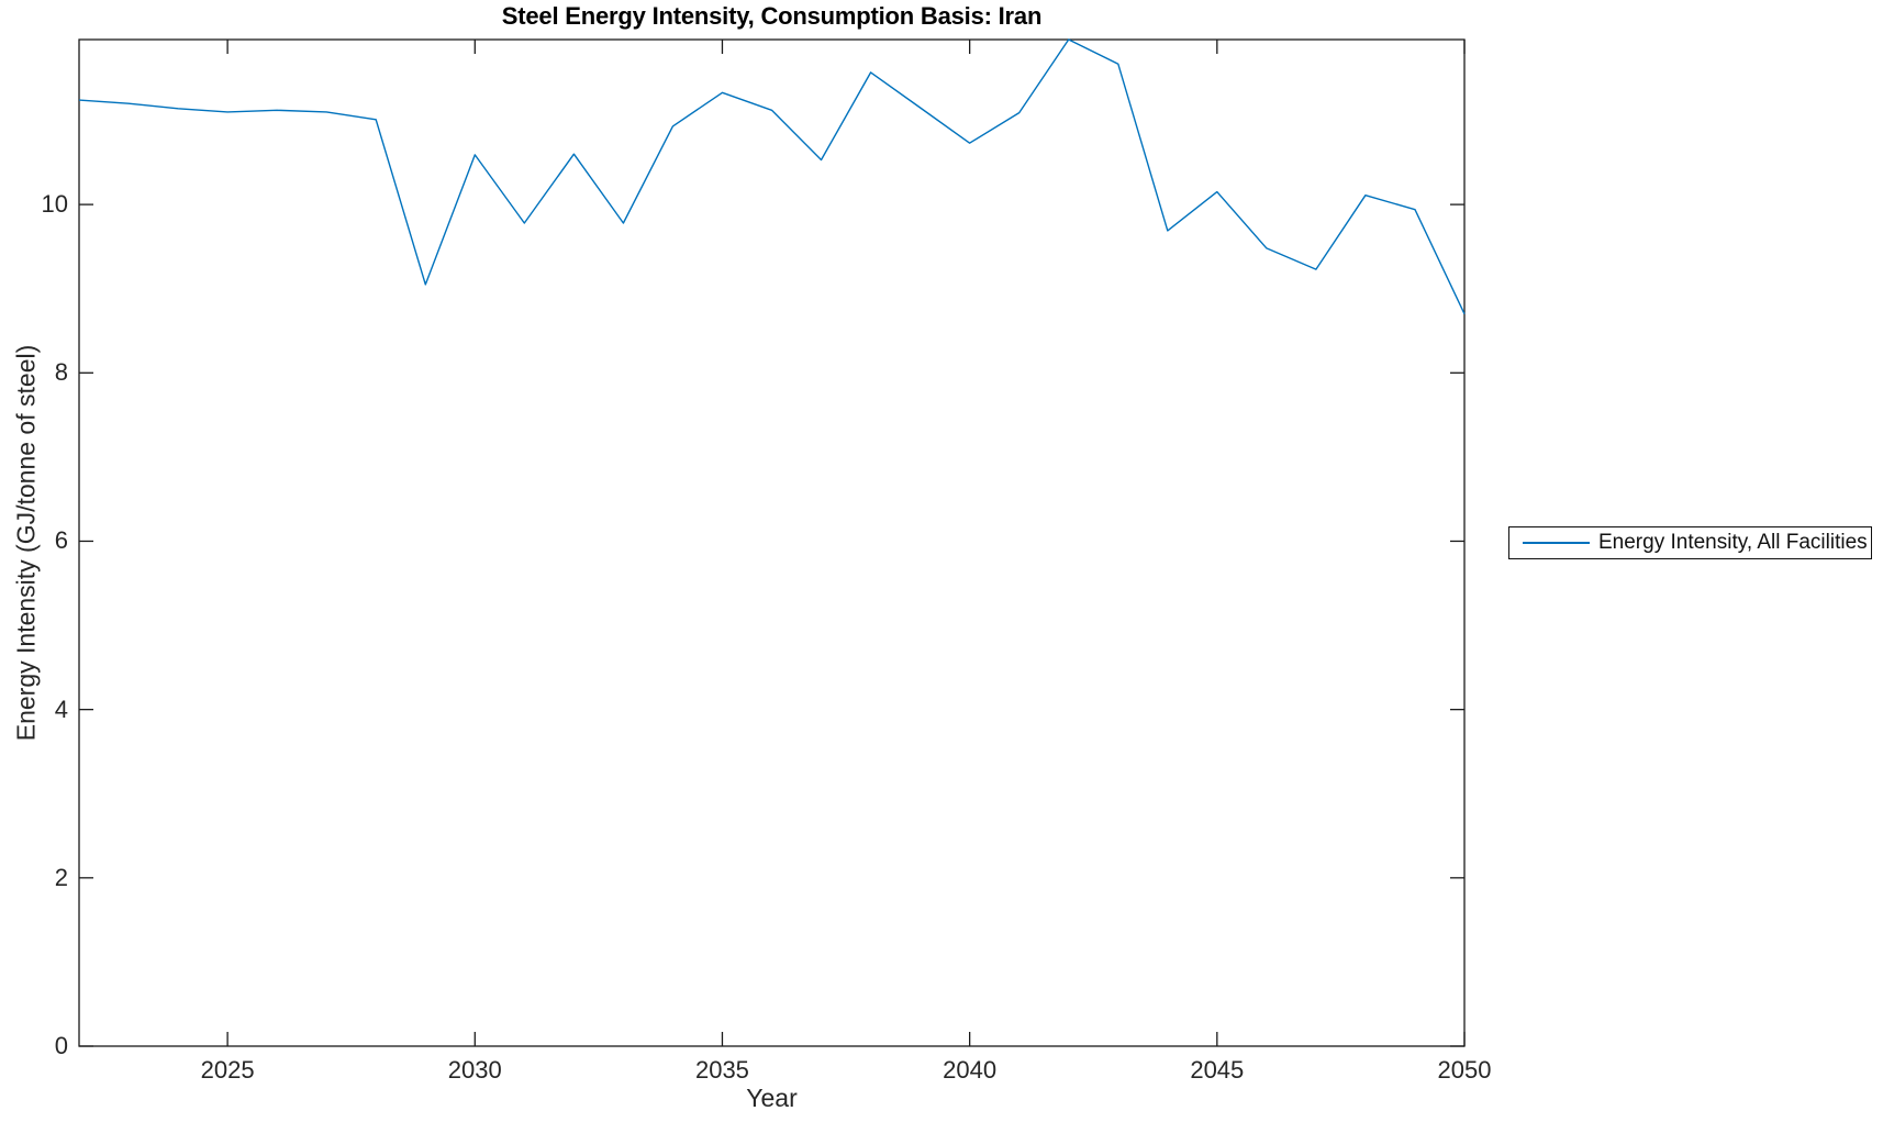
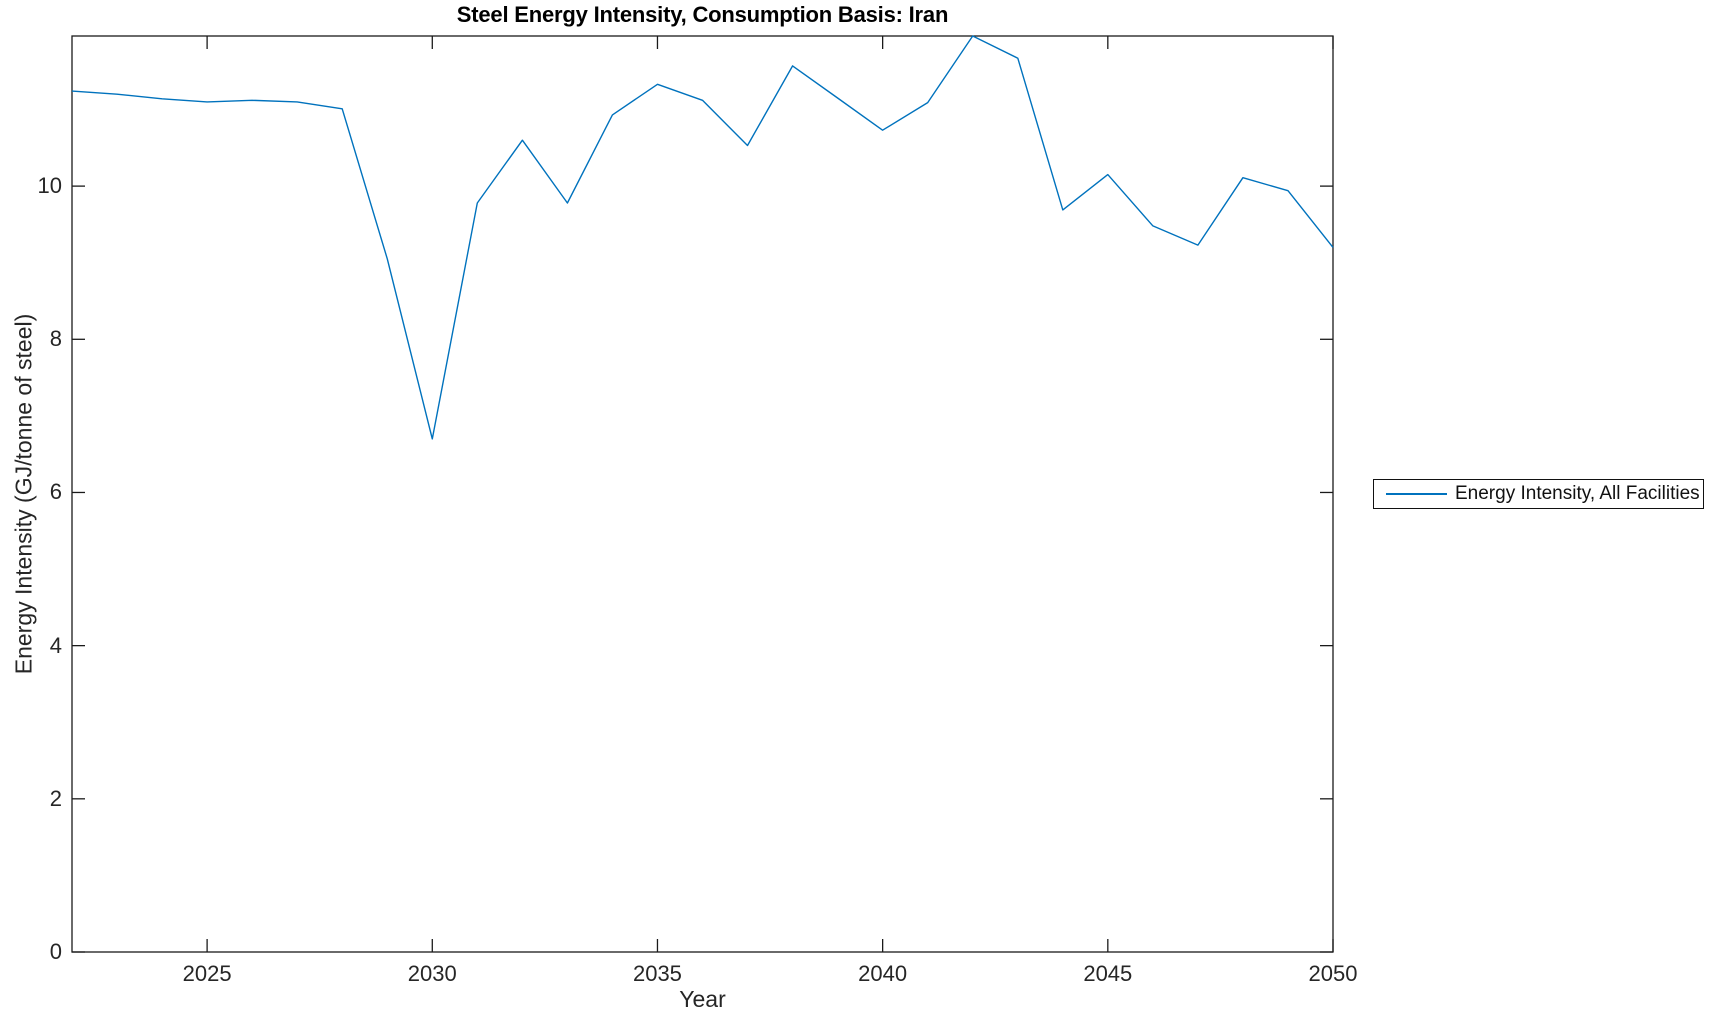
2030: 10.6 -> 6.7
2050: 8.7 -> 9.2
